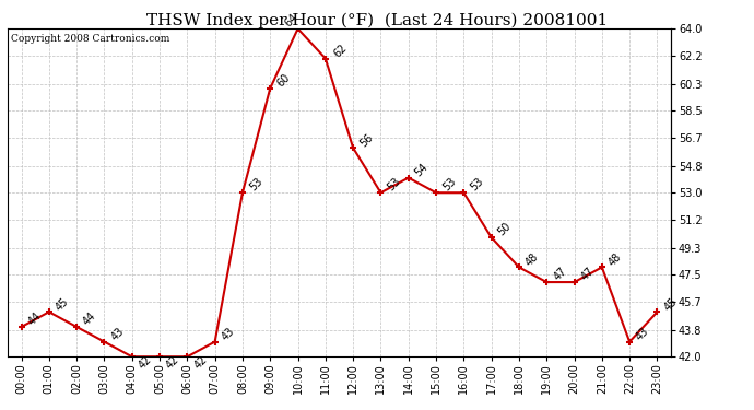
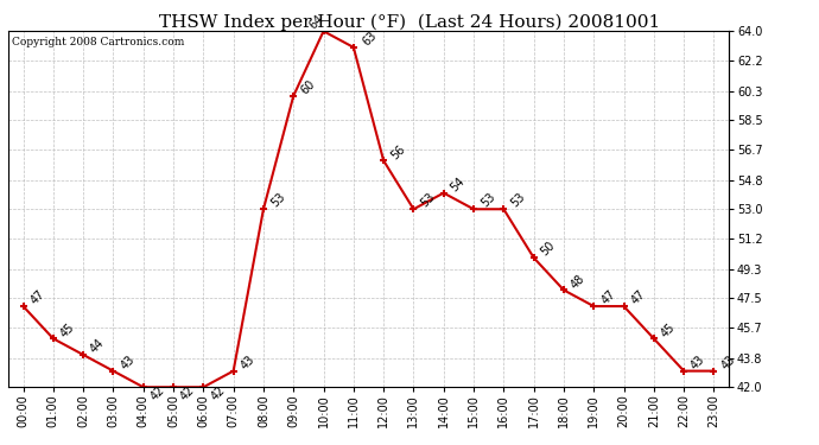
00:00: 44 -> 47
11:00: 62 -> 63
21:00: 48 -> 45
23:00: 45 -> 43
